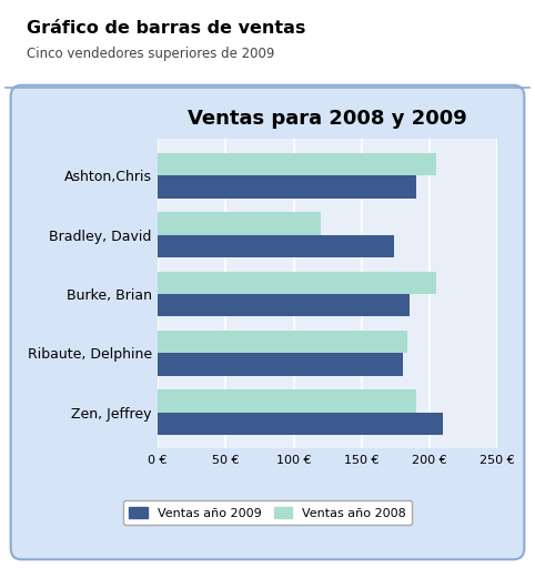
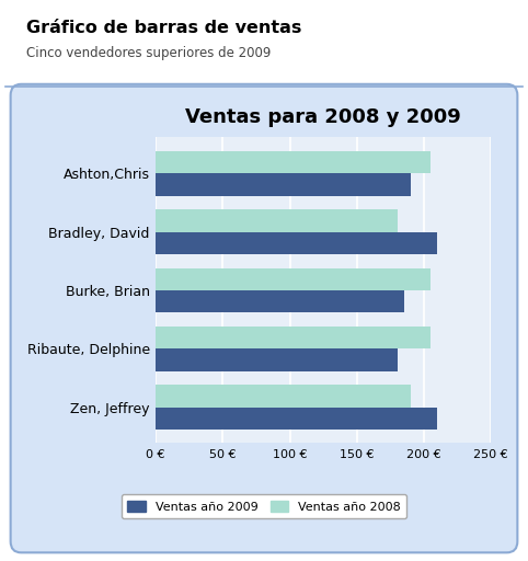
Ventas año 2008/Bradley, David: 120 € -> 180 €
Ventas año 2009/Bradley, David: 174 € -> 210 €
Ventas año 2008/Ribaute, Delphine: 184 € -> 205 €
